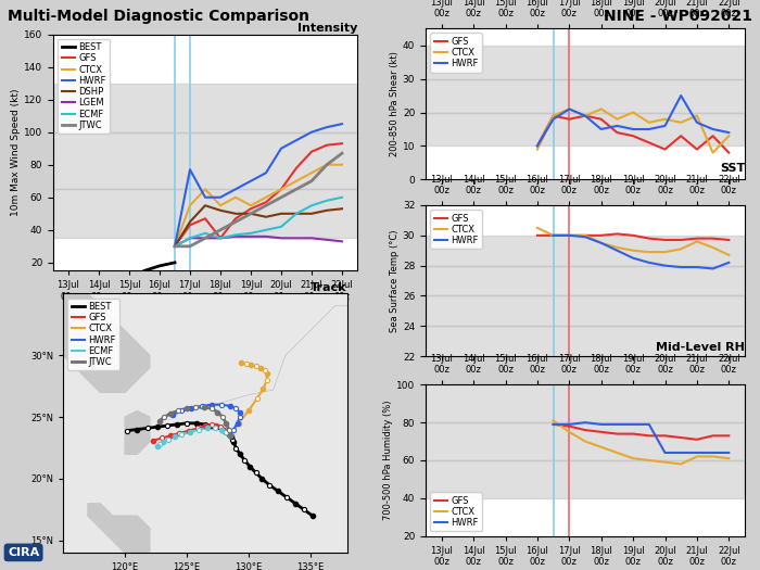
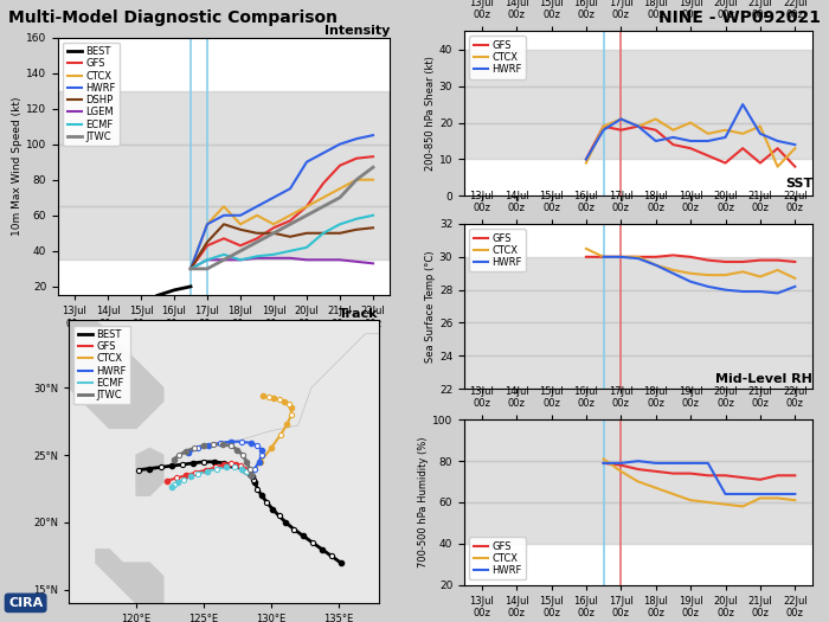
Intensity/HWRF/17Jul 00z: 77 -> 55
Intensity/GFS/18Jul 00z: 35 -> 43
SST/CTCX/21Jul 00z: 29.6 -> 28.8
